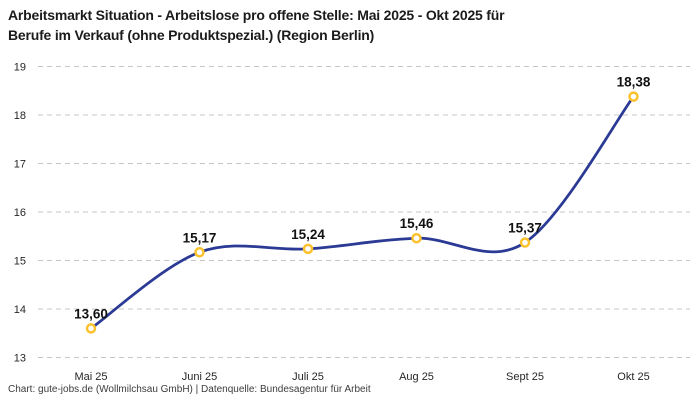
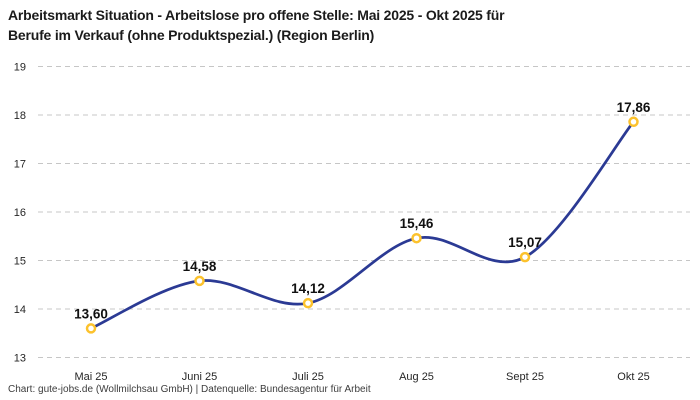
Juni 25: 15,17 -> 14,58
Juli 25: 15,24 -> 14,12
Sept 25: 15,37 -> 15,07
Okt 25: 18,38 -> 17,86
